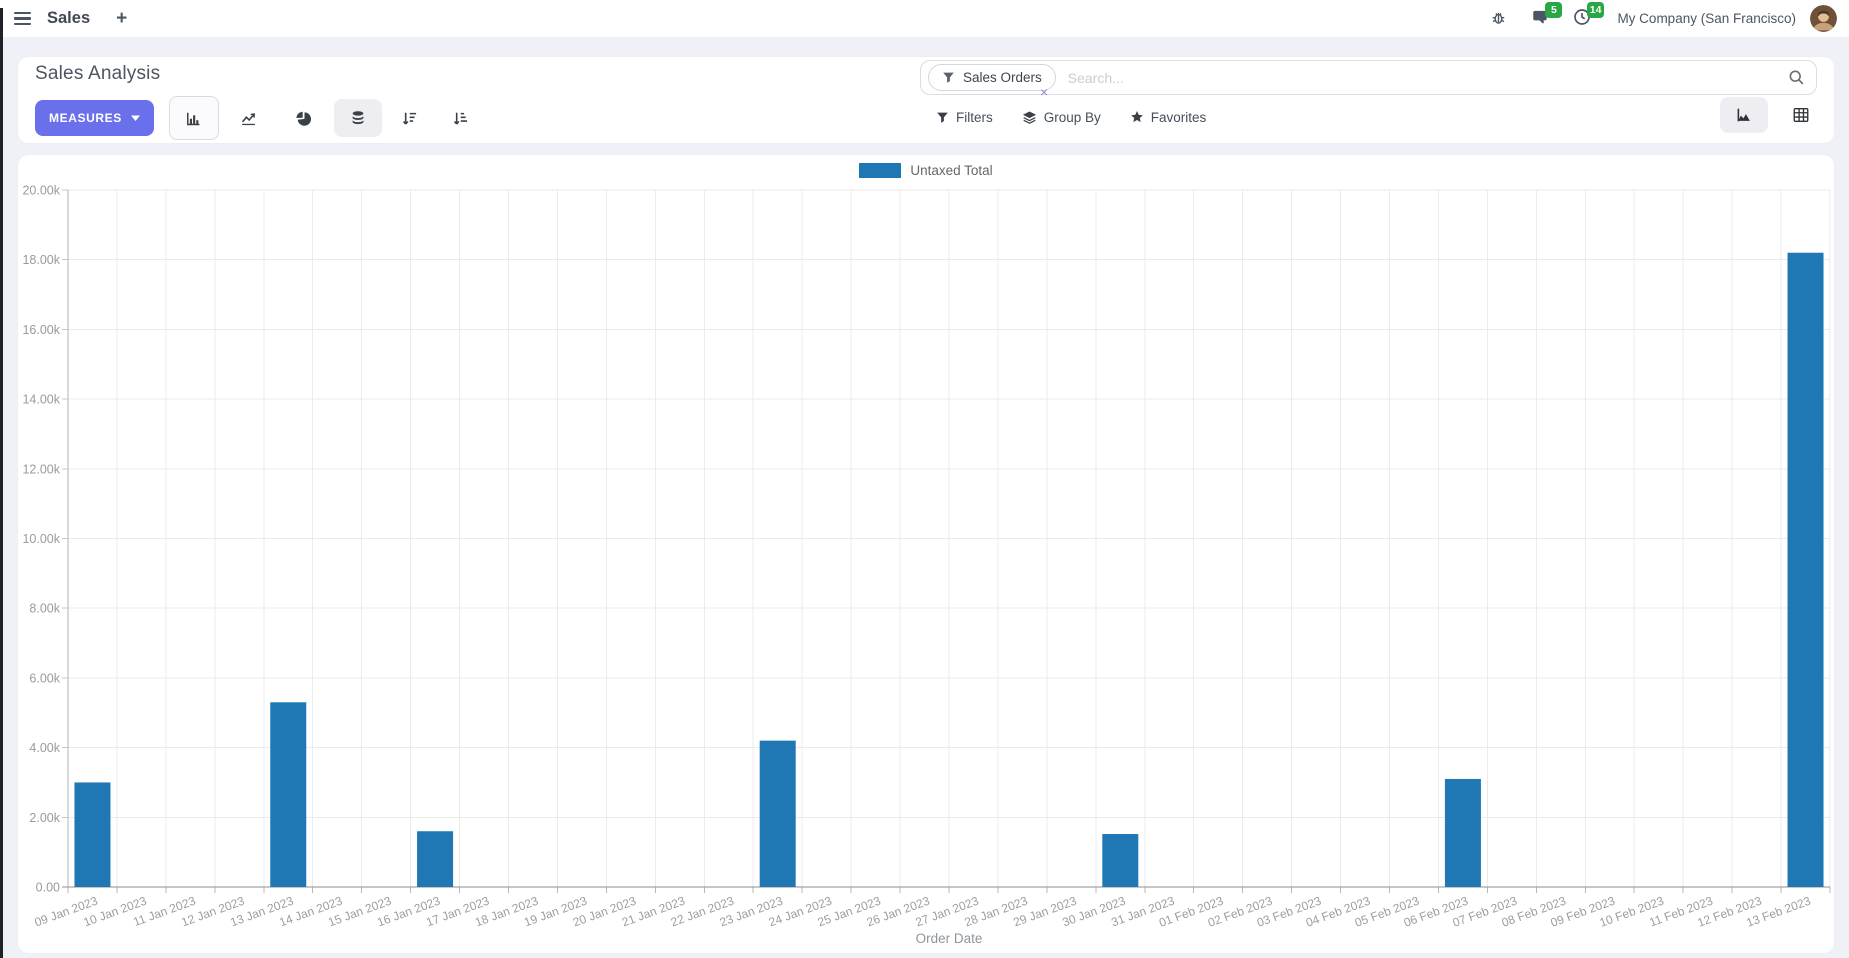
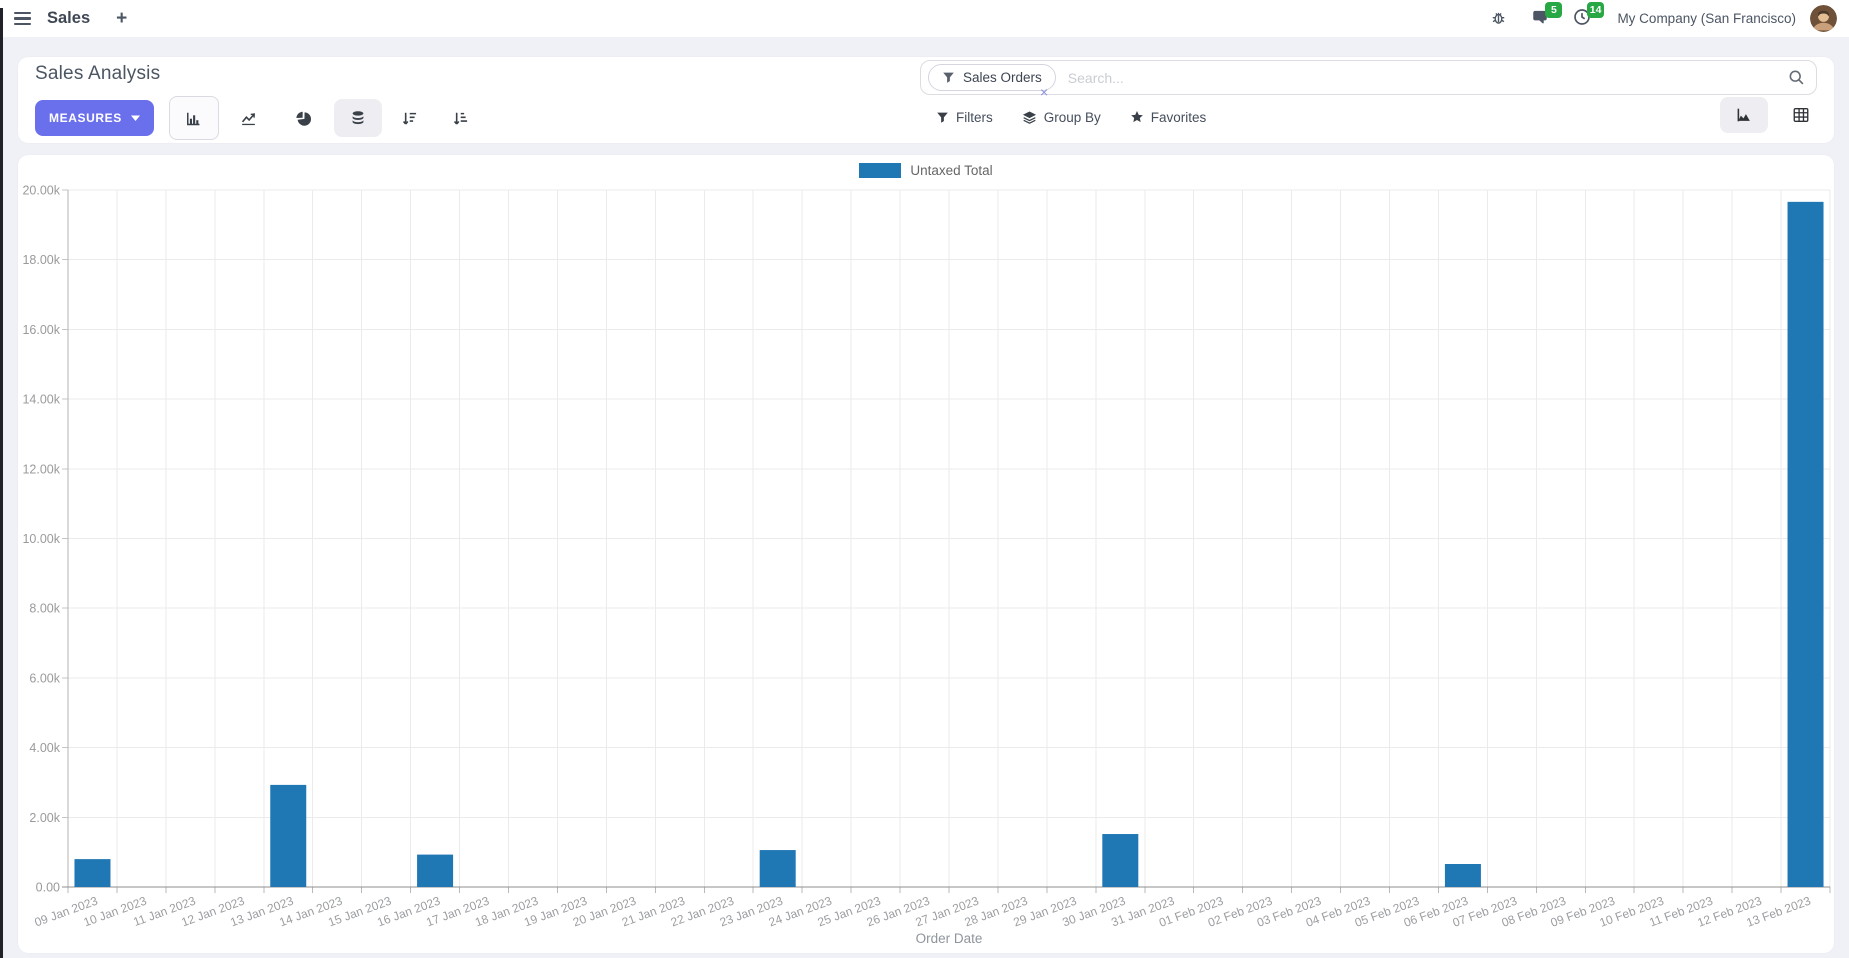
09 Jan 2023: 3.0k -> 0.8k
13 Jan 2023: 5.3k -> 2.9k
16 Jan 2023: 1.6k -> 0.9k
23 Jan 2023: 4.2k -> 1.1k
06 Feb 2023: 3.1k -> 0.7k
13 Feb 2023: 18.2k -> 19.7k
